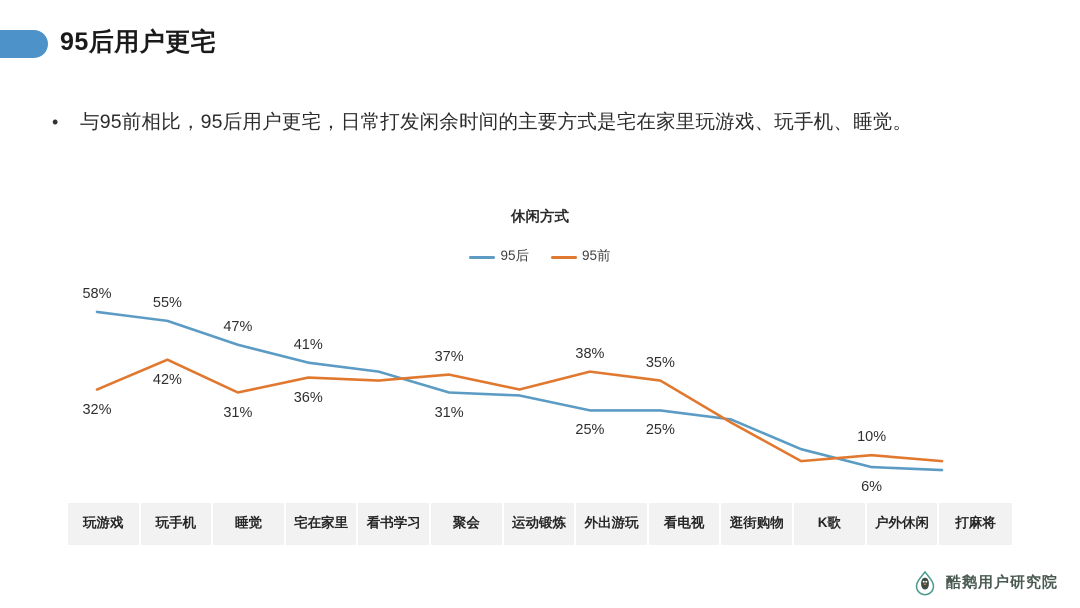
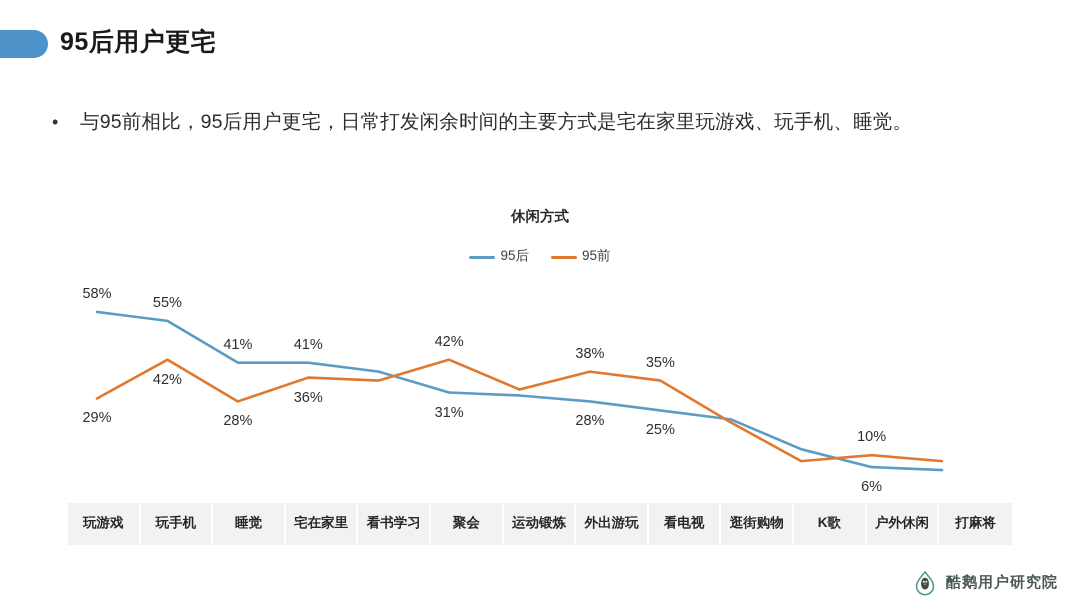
95前/玩游戏: 32% -> 29%
95后/睡觉: 47% -> 41%
95前/睡觉: 31% -> 28%
95前/聚会: 37% -> 42%
95后/外出游玩: 25% -> 28%
